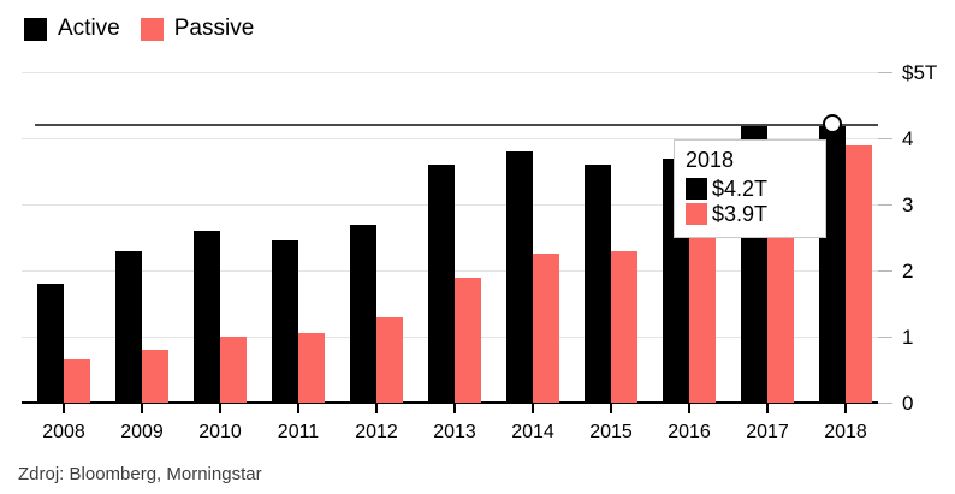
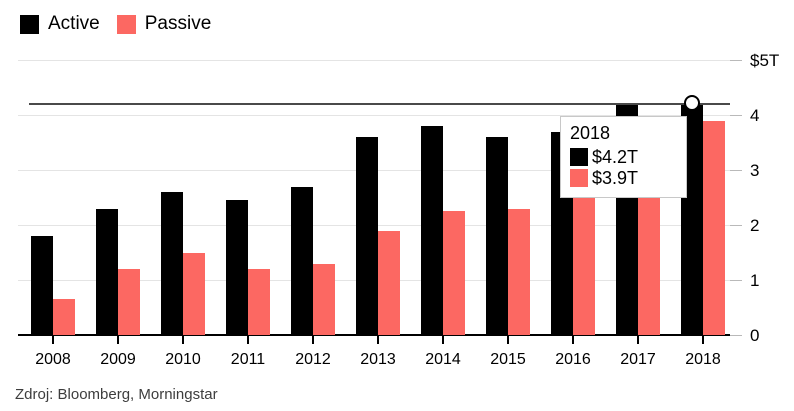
Passive/2009: 0.8 -> 1.2
Passive/2010: 1.0 -> 1.5
Passive/2011: 1.1 -> 1.2
Passive/2016: 2.7 -> 2.9
